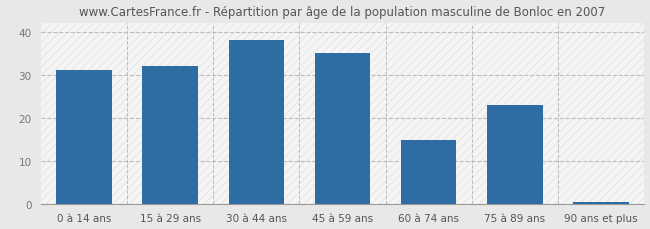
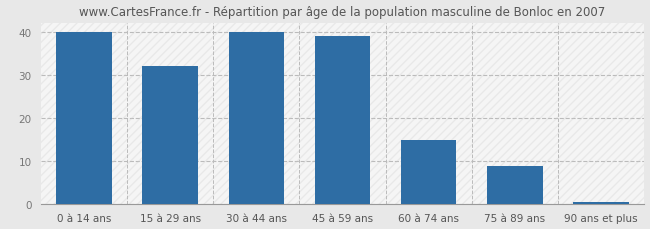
0 à 14 ans: 31.0 -> 40.0
30 à 44 ans: 38.0 -> 40.0
45 à 59 ans: 35.0 -> 39.0
75 à 89 ans: 23.0 -> 9.0
